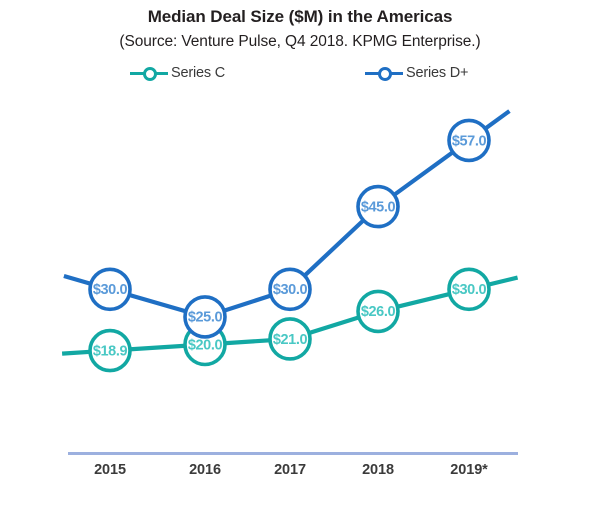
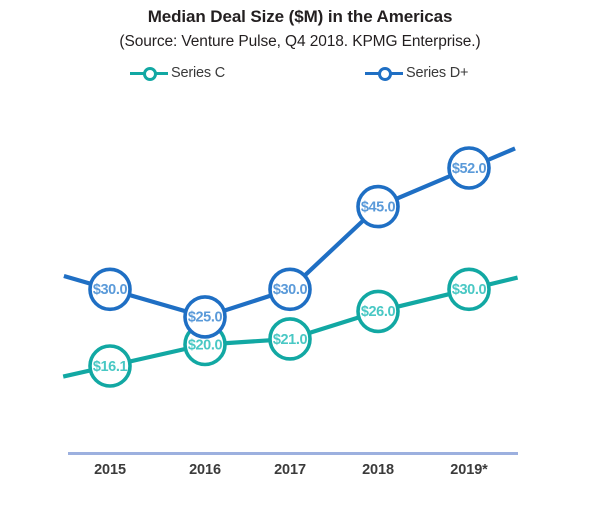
Series C/2015: $18.9 -> $16.1
Series D+/2019*: $57.0 -> $52.0
